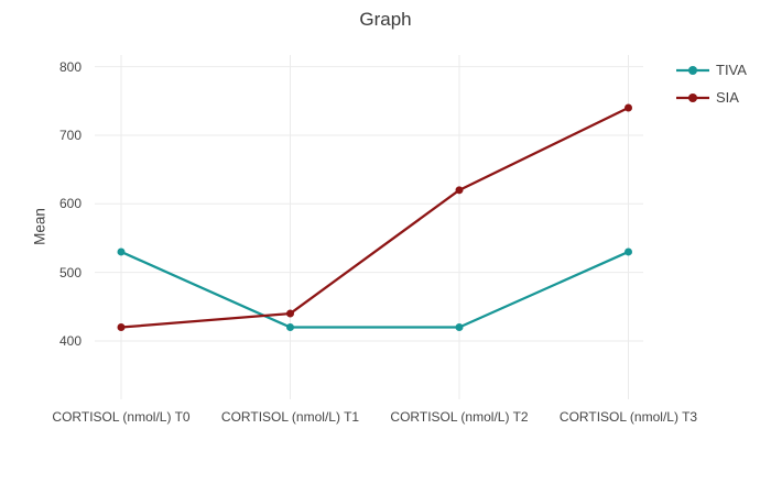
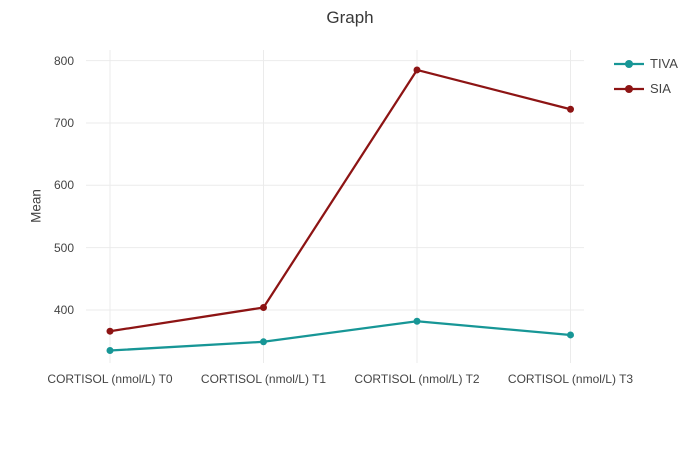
TIVA/CORTISOL (nmol/L) T0: 530 -> 340
SIA/CORTISOL (nmol/L) T0: 420 -> 370
TIVA/CORTISOL (nmol/L) T1: 420 -> 350
SIA/CORTISOL (nmol/L) T1: 440 -> 400
TIVA/CORTISOL (nmol/L) T2: 420 -> 380
SIA/CORTISOL (nmol/L) T2: 620 -> 780
TIVA/CORTISOL (nmol/L) T3: 530 -> 360
SIA/CORTISOL (nmol/L) T3: 740 -> 720
